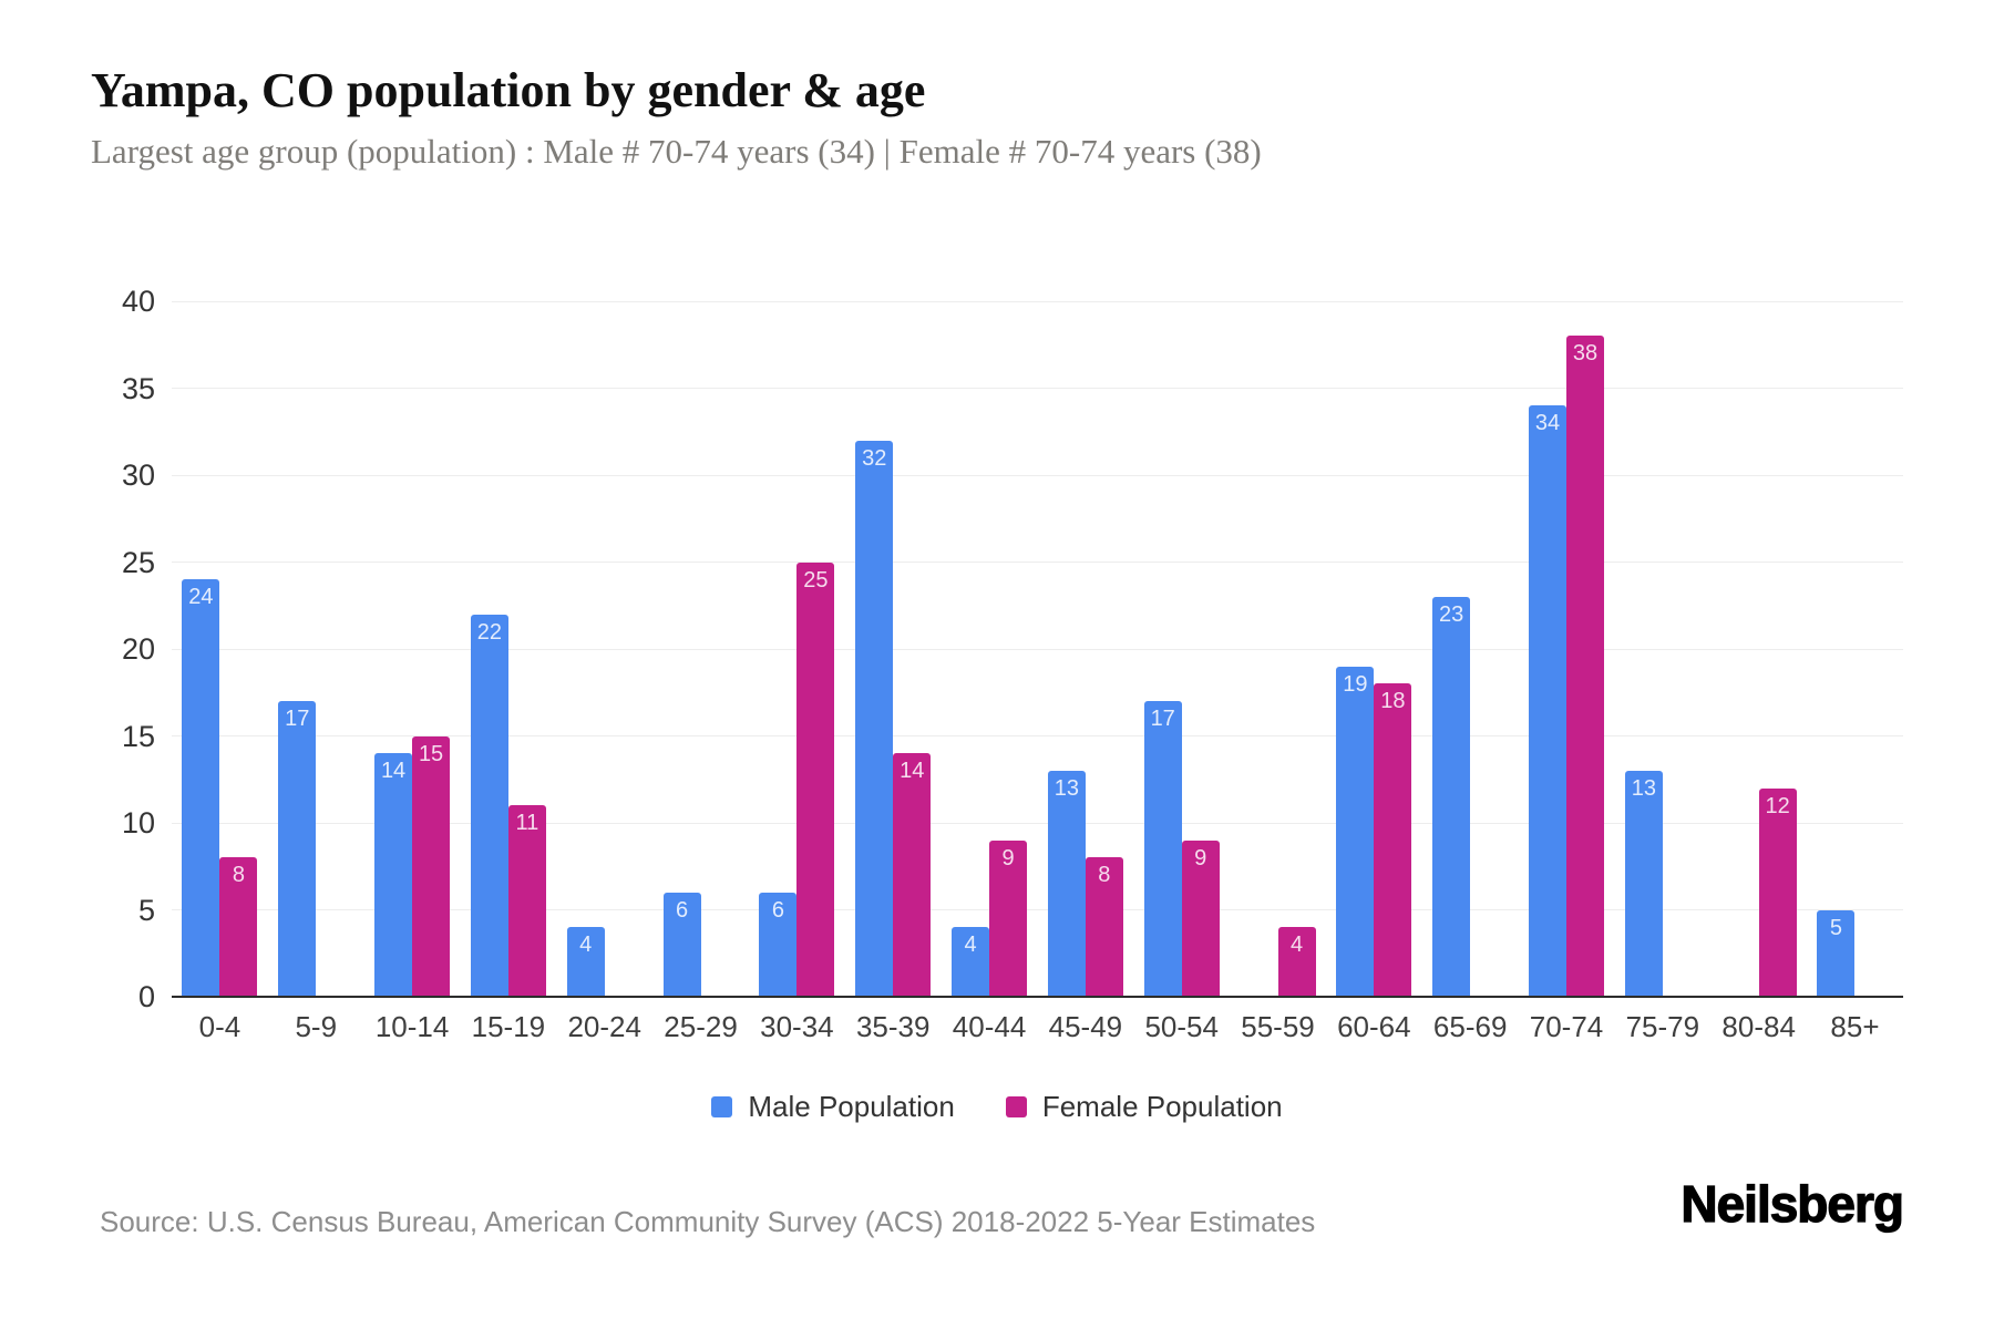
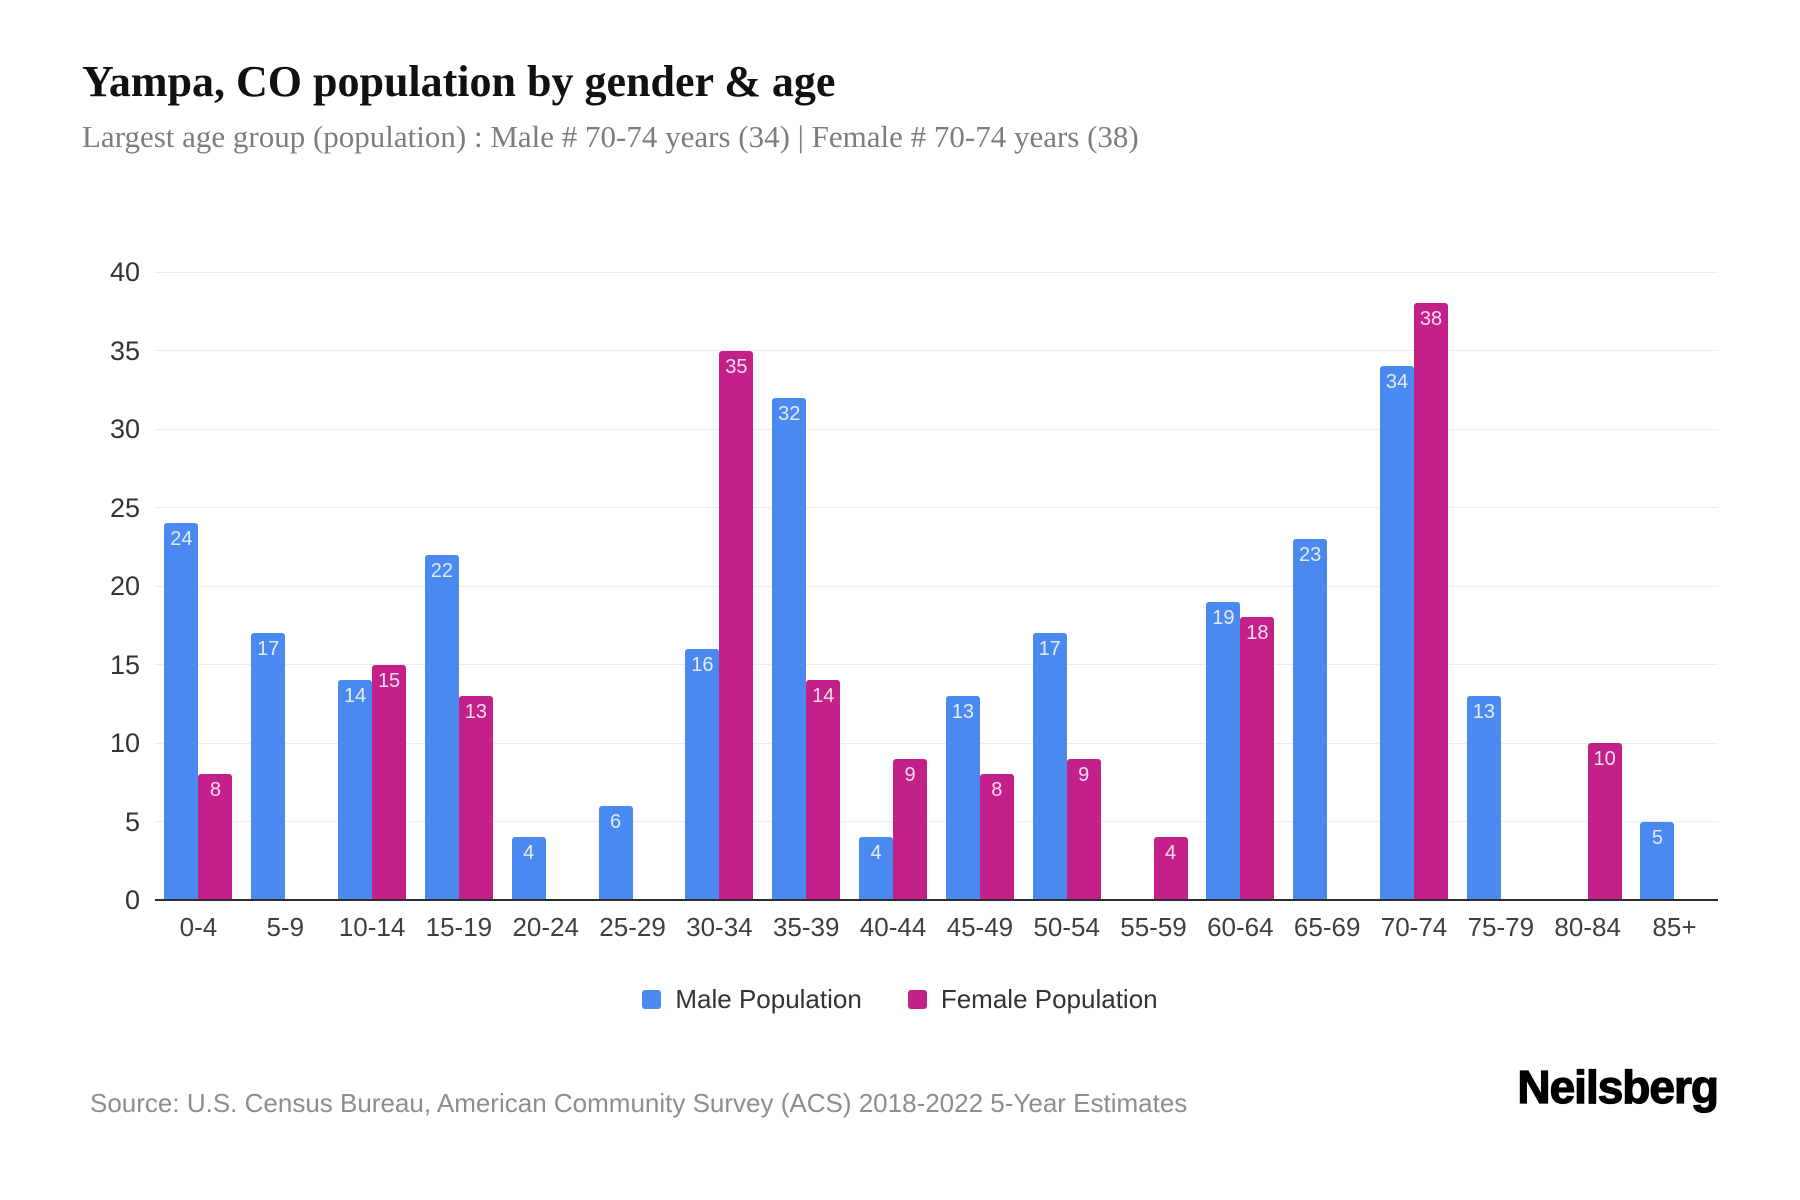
Female Population/15-19: 11 -> 13
Male Population/30-34: 6 -> 16
Female Population/30-34: 25 -> 35
Female Population/80-84: 12 -> 10
